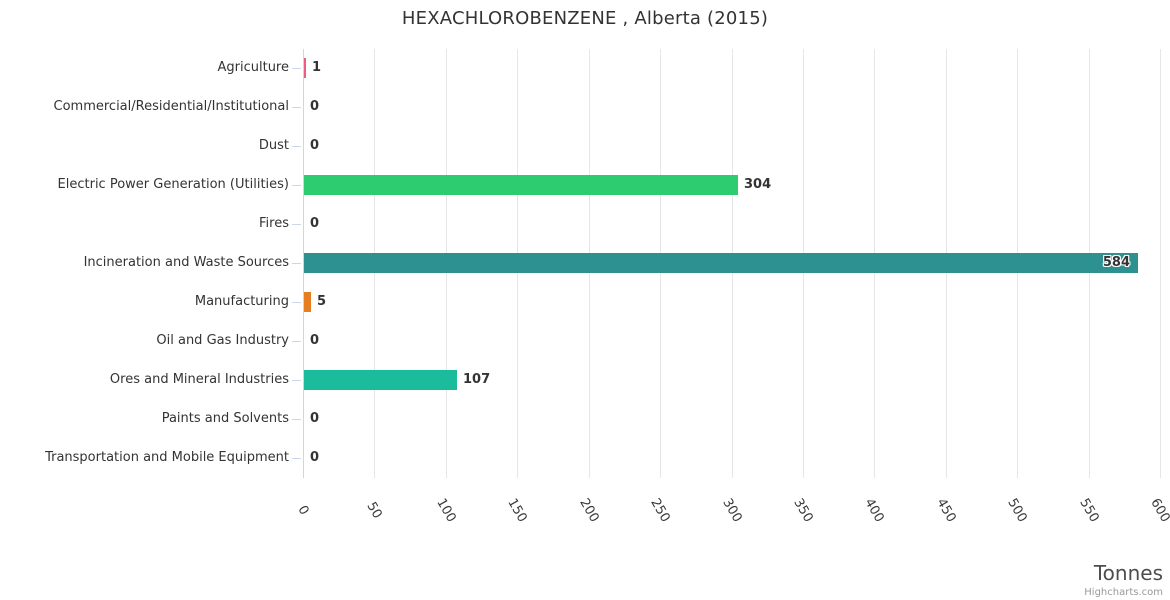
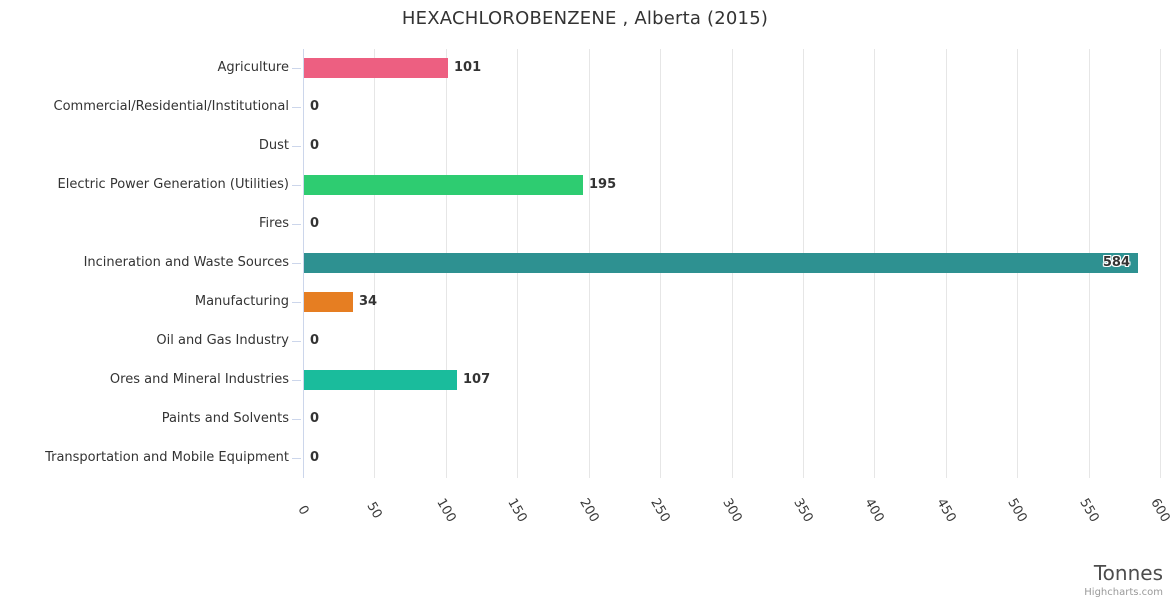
Agriculture: 1 -> 101
Electric Power Generation (Utilities): 304 -> 195
Manufacturing: 5 -> 34
